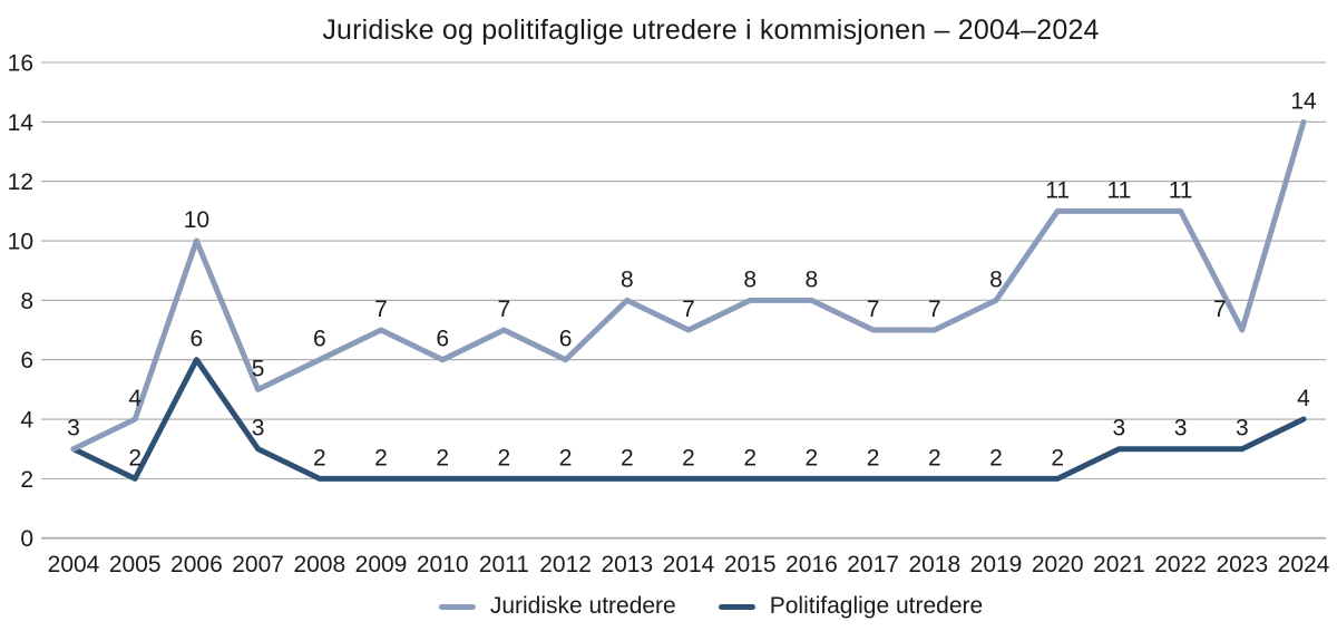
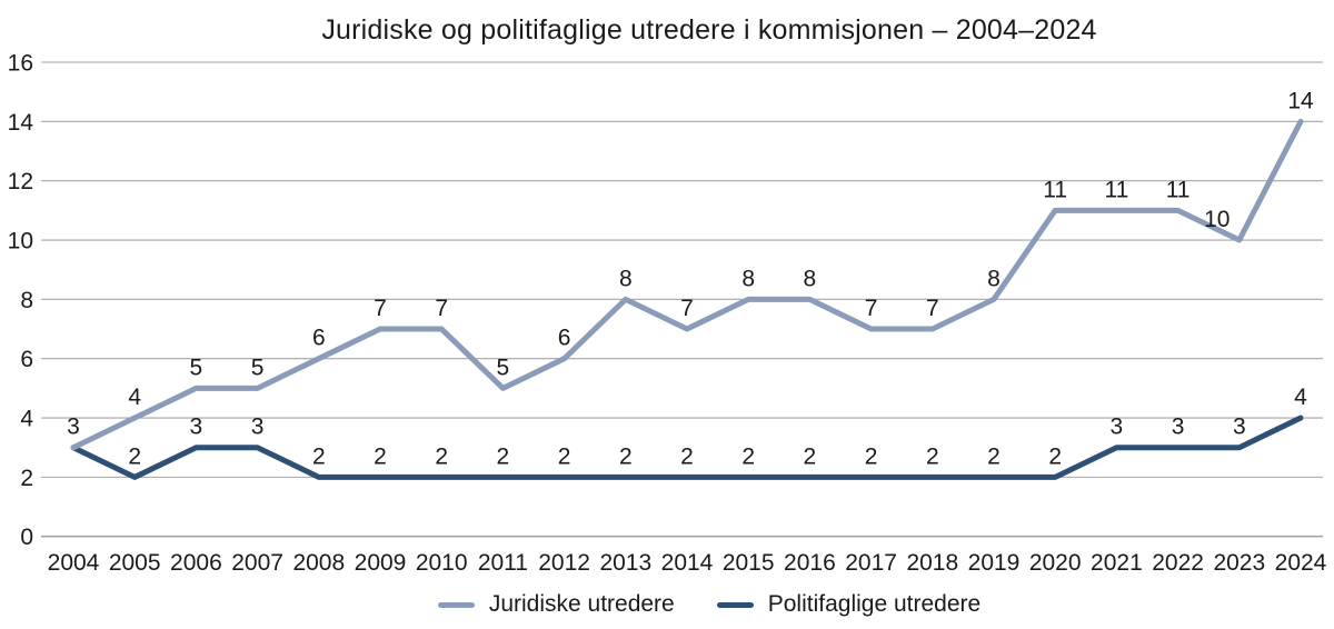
Juridiske utredere/2006: 10 -> 5
Politifaglige utredere/2006: 6 -> 3
Juridiske utredere/2010: 6 -> 7
Juridiske utredere/2011: 7 -> 5
Juridiske utredere/2023: 7 -> 10
